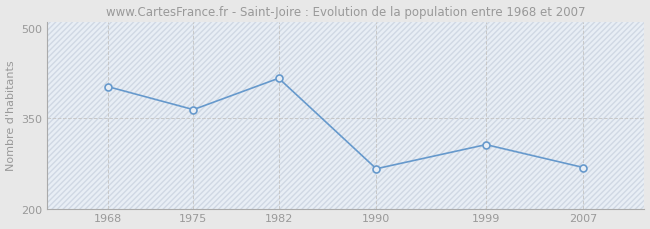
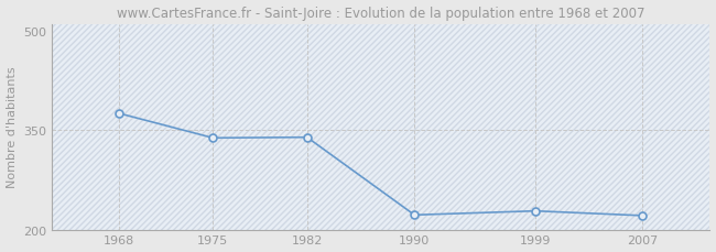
1968: 402 -> 375
1975: 364 -> 338
1982: 416 -> 339
1990: 266 -> 222
1999: 306 -> 228
2007: 268 -> 221
